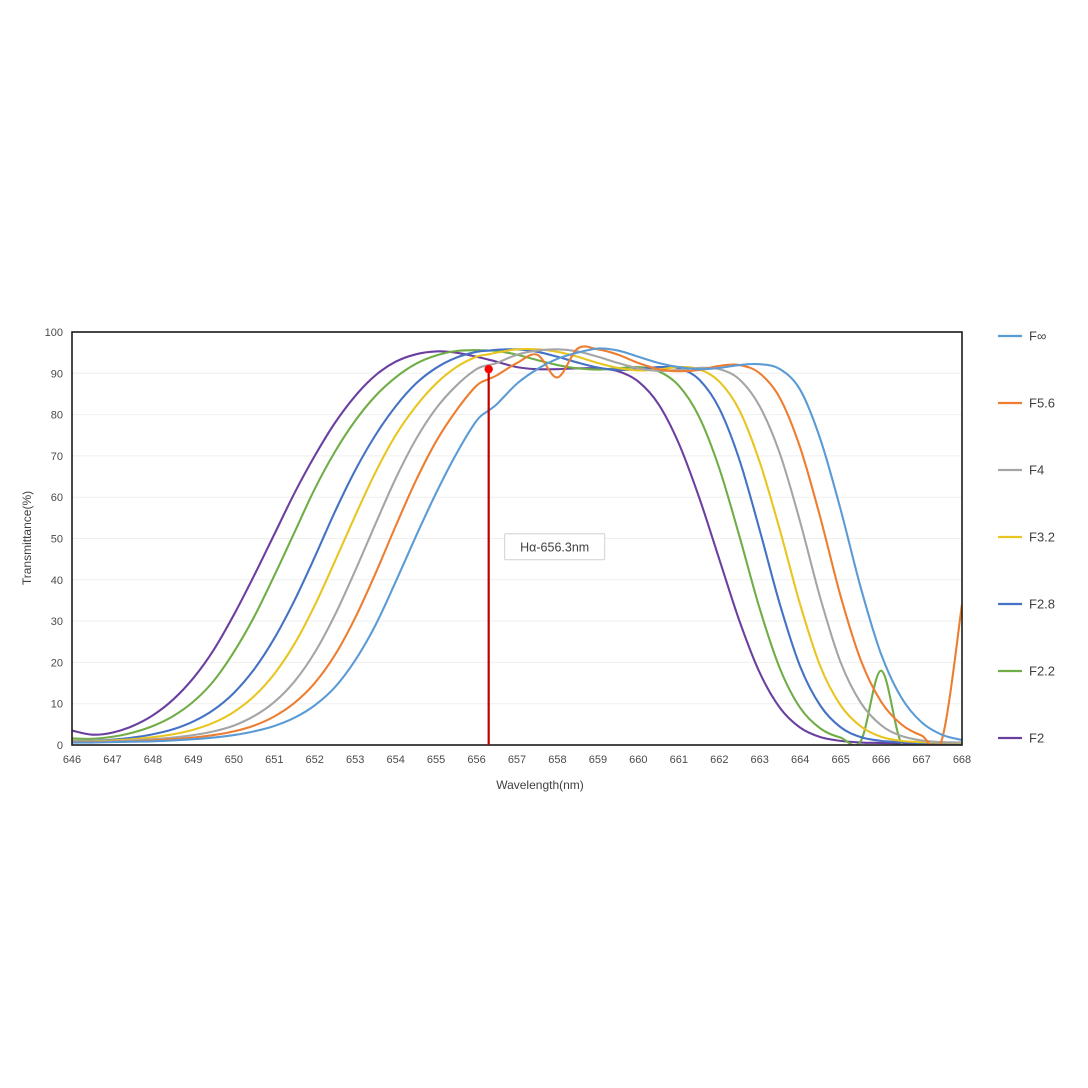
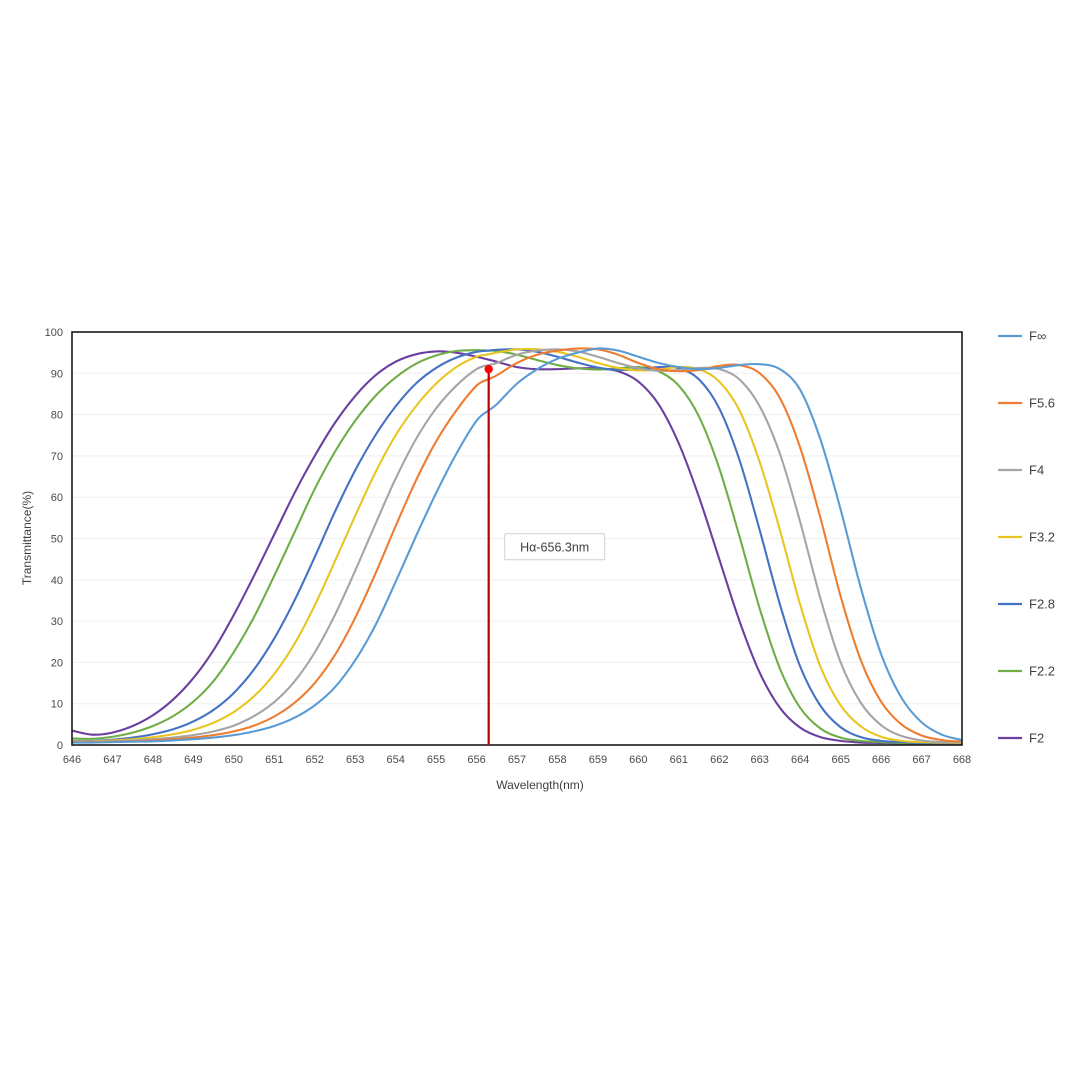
F5.6/658: 89 -> 96
F2.2/666: 18 -> 1
F5.6/668: 34 -> 1
